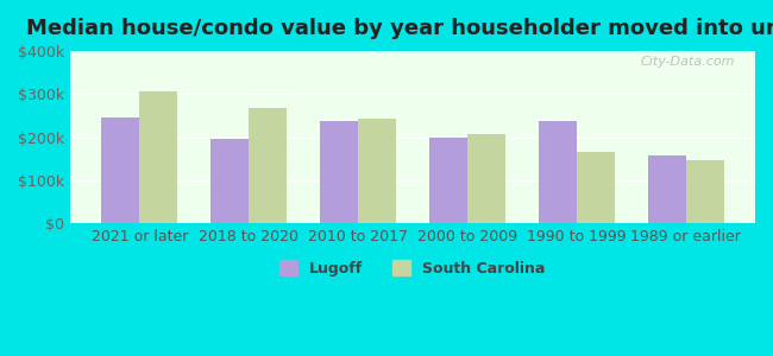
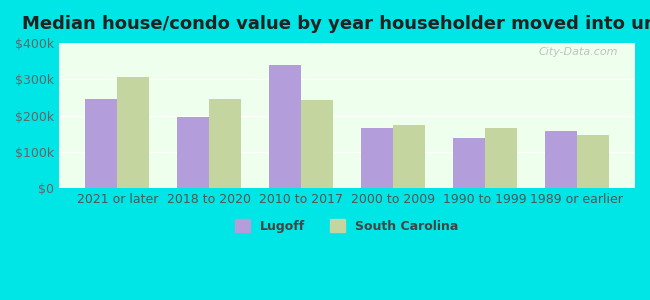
South Carolina/2018 to 2020: $268k -> $245k
Lugoff/2010 to 2017: $237k -> $340k
Lugoff/2000 to 2009: $200k -> $165k
South Carolina/2000 to 2009: $208k -> $175k
Lugoff/1990 to 1999: $237k -> $140k
